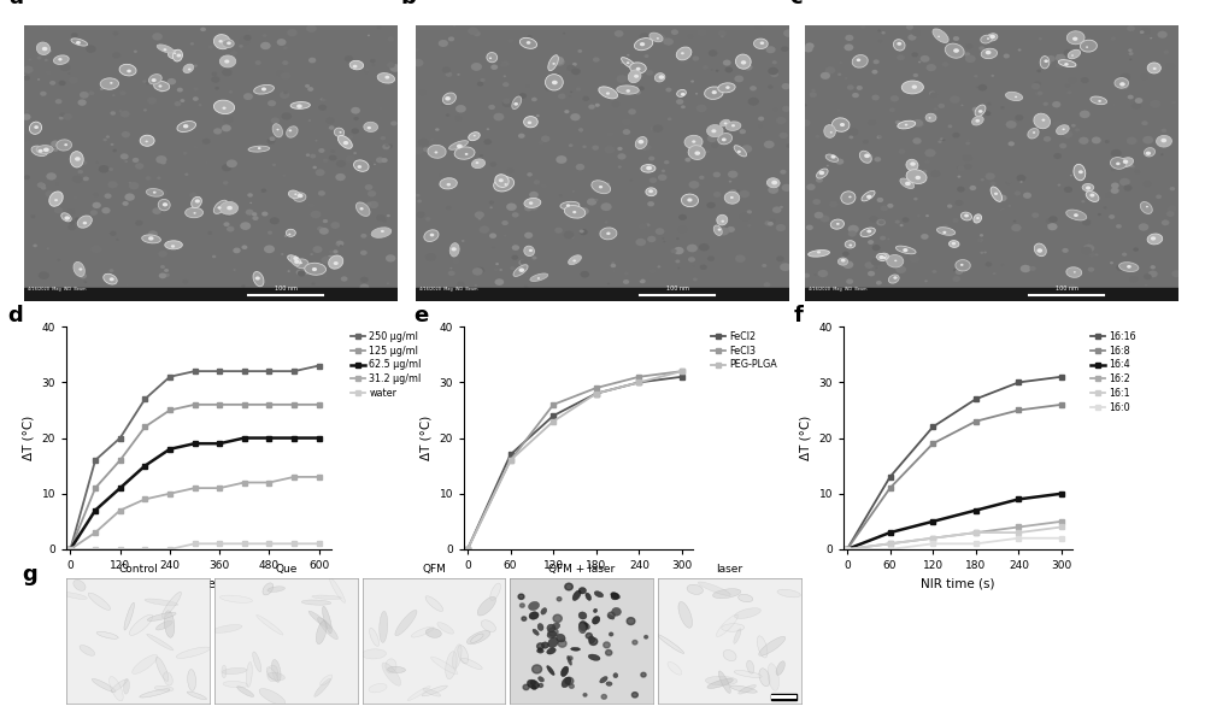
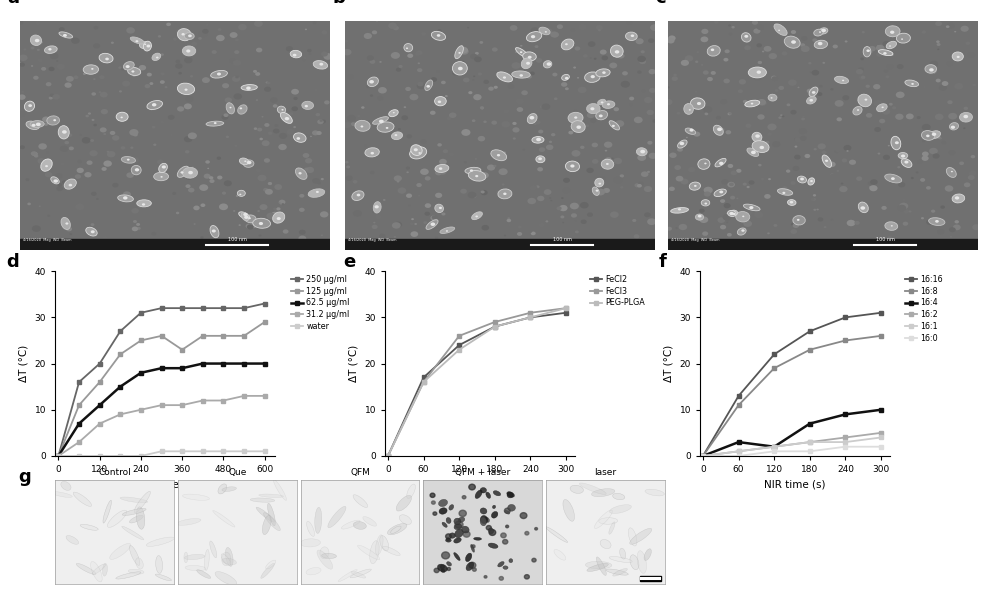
125 µg/ml/360: 26 -> 23
125 µg/ml/600: 26 -> 29
16:4/120: 5 -> 2
